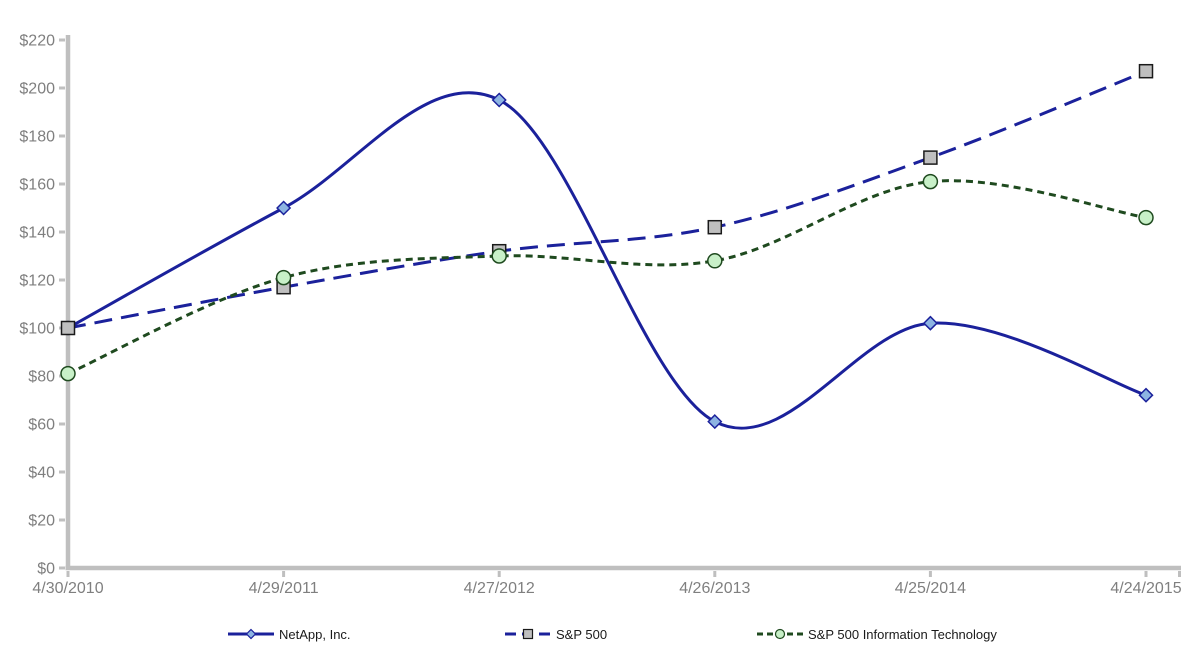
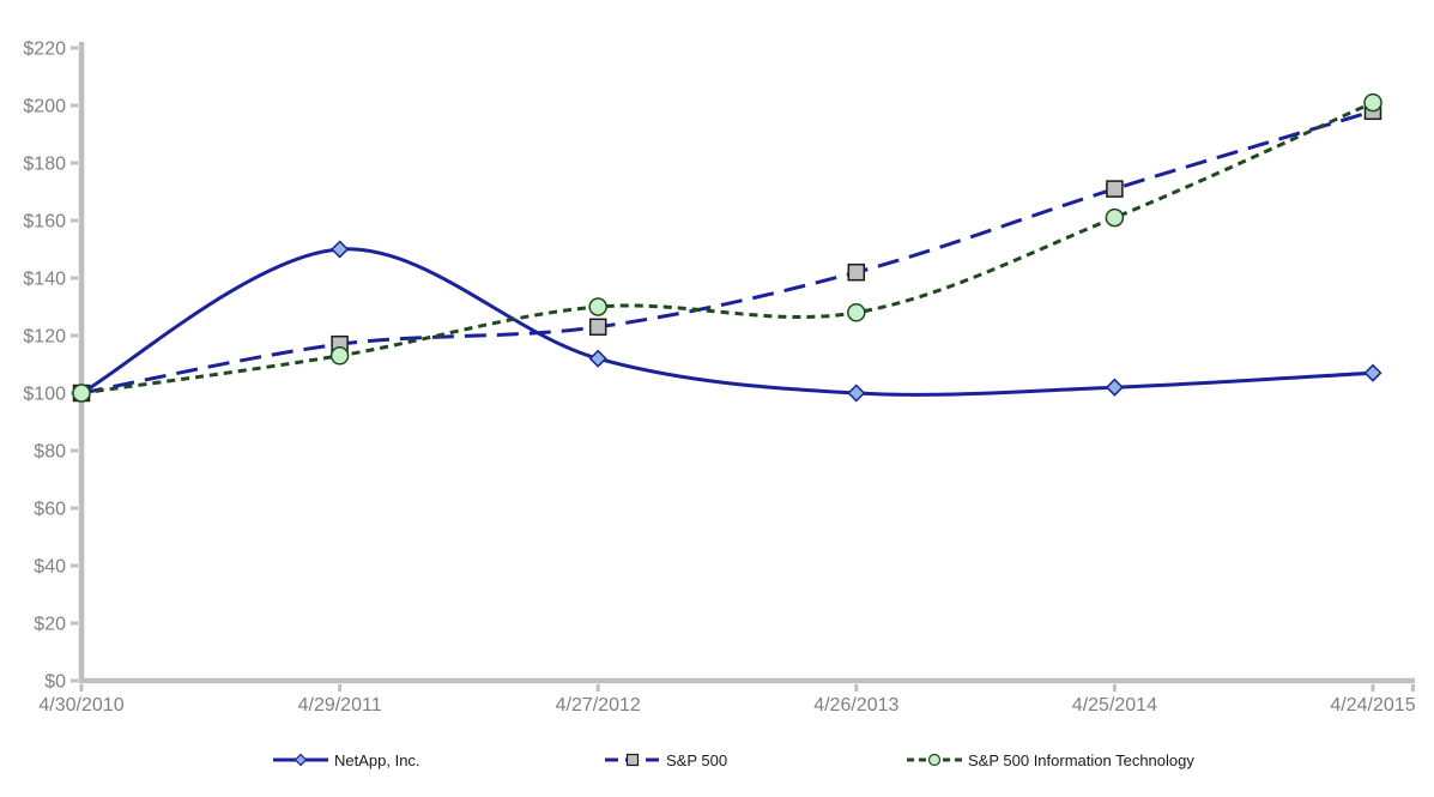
S&P 500 Information Technology/4/30/2010: $81 -> $100
S&P 500 Information Technology/4/29/2011: $121 -> $113
NetApp, Inc./4/27/2012: $195 -> $112
S&P 500/4/27/2012: $132 -> $123
NetApp, Inc./4/26/2013: $61 -> $100
NetApp, Inc./4/24/2015: $72 -> $107
S&P 500/4/24/2015: $207 -> $198
S&P 500 Information Technology/4/24/2015: $146 -> $201
